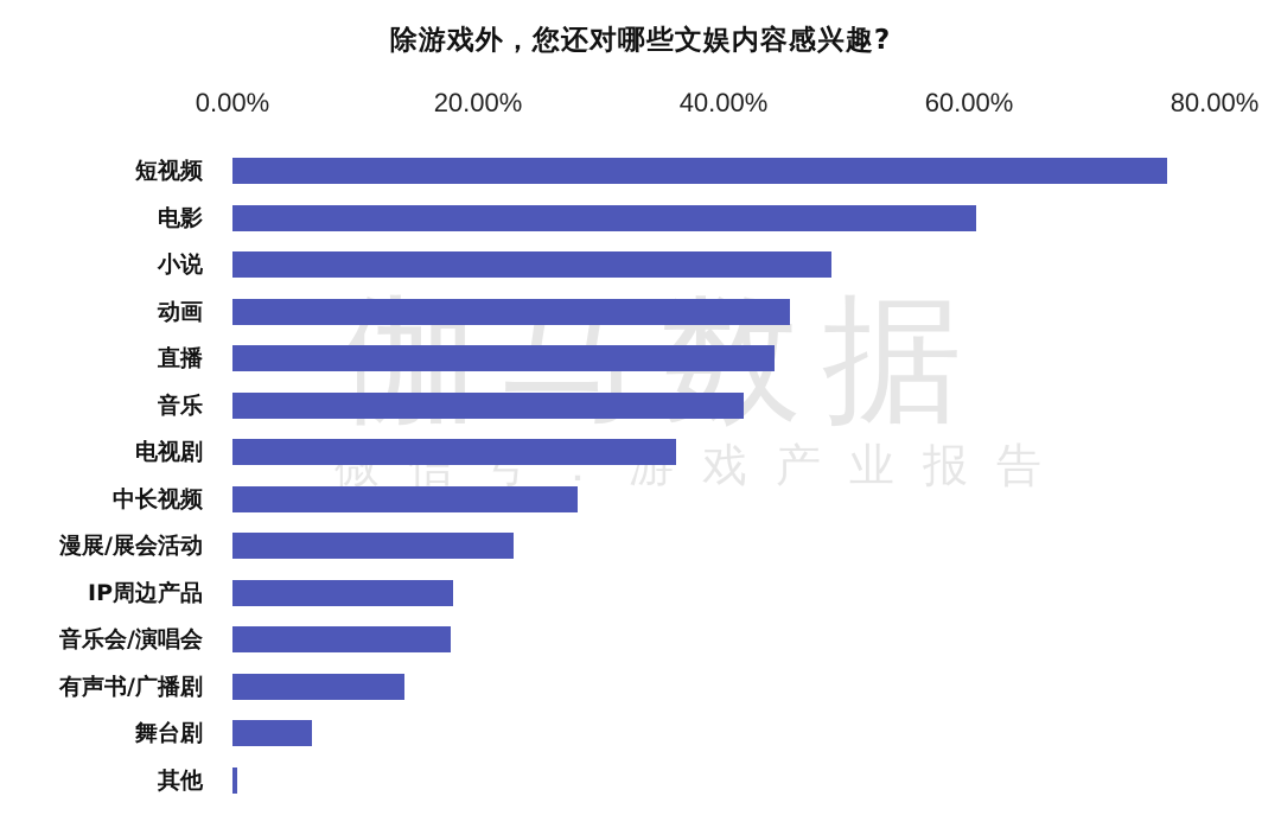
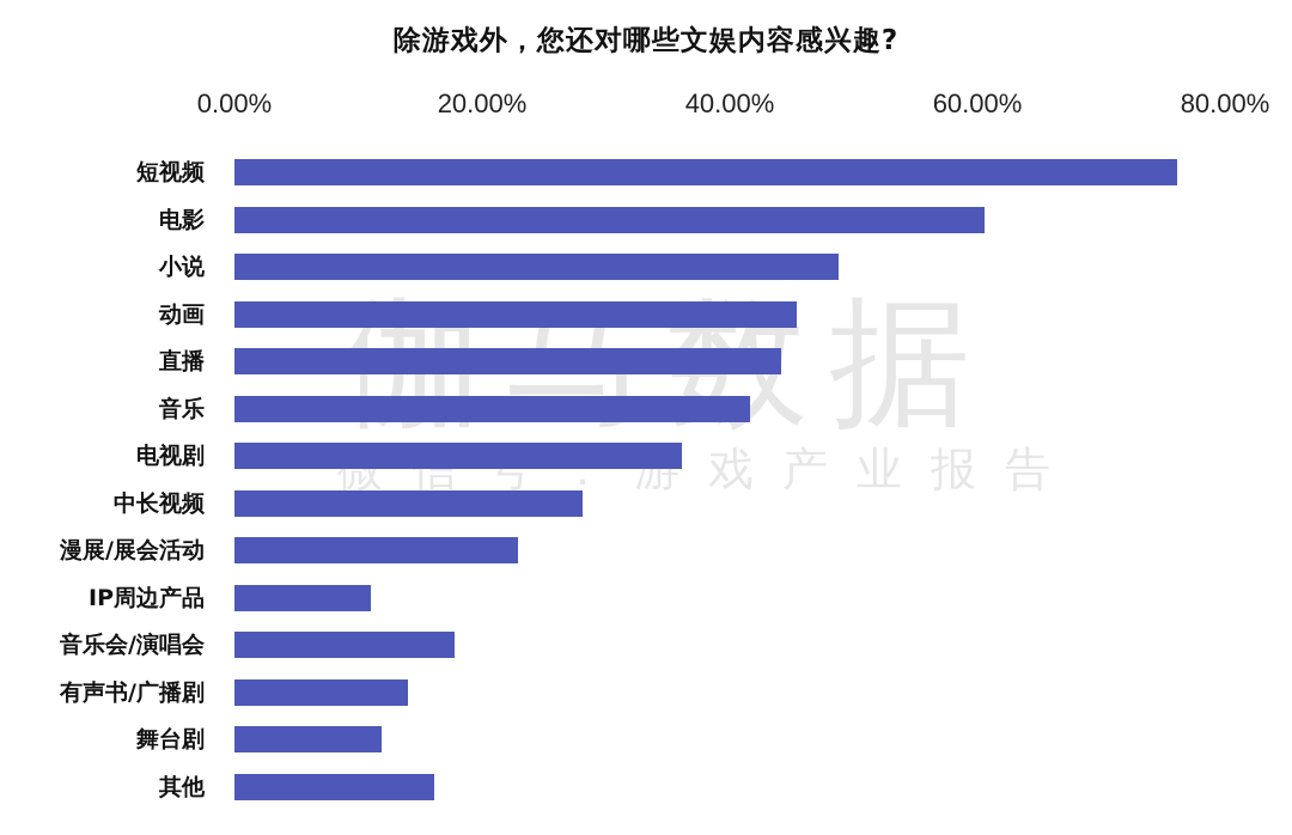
IP周边产品: 18.0% -> 11.0%
舞台剧: 6.5% -> 11.9%
其他: 0.4% -> 16.1%
